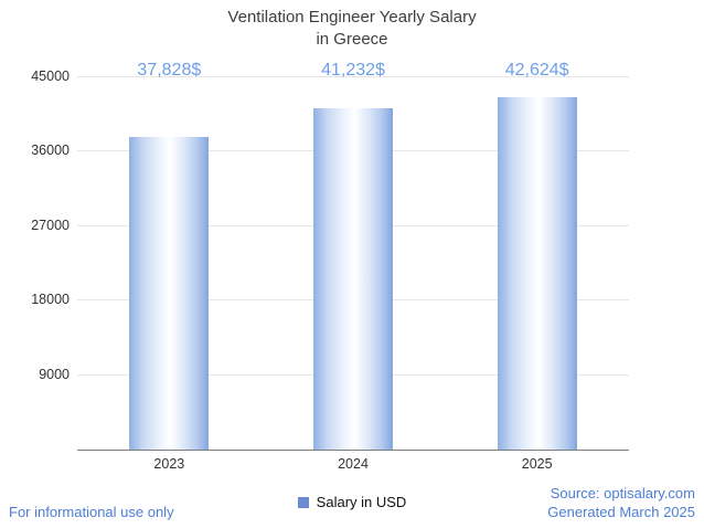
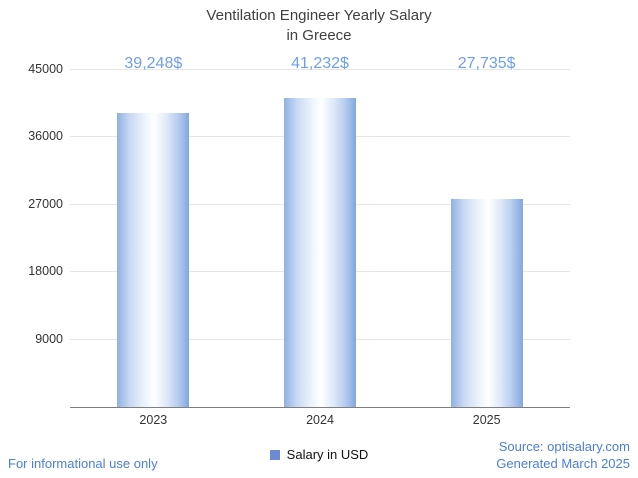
2023: 37,828 -> 39,248
2025: 42,624 -> 27,735
